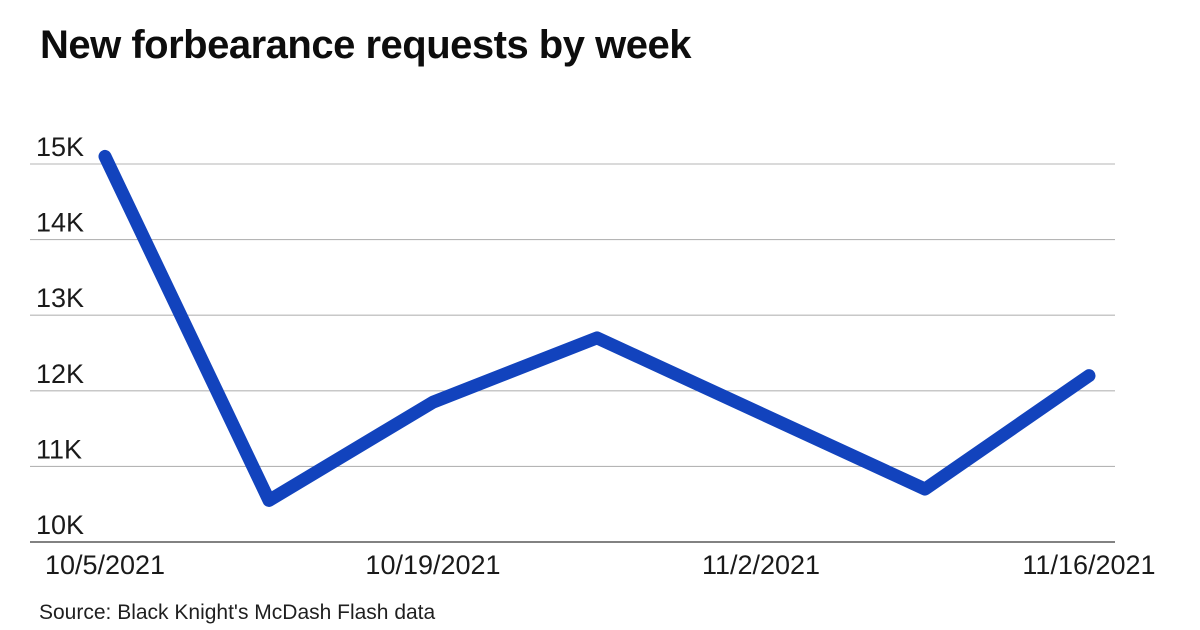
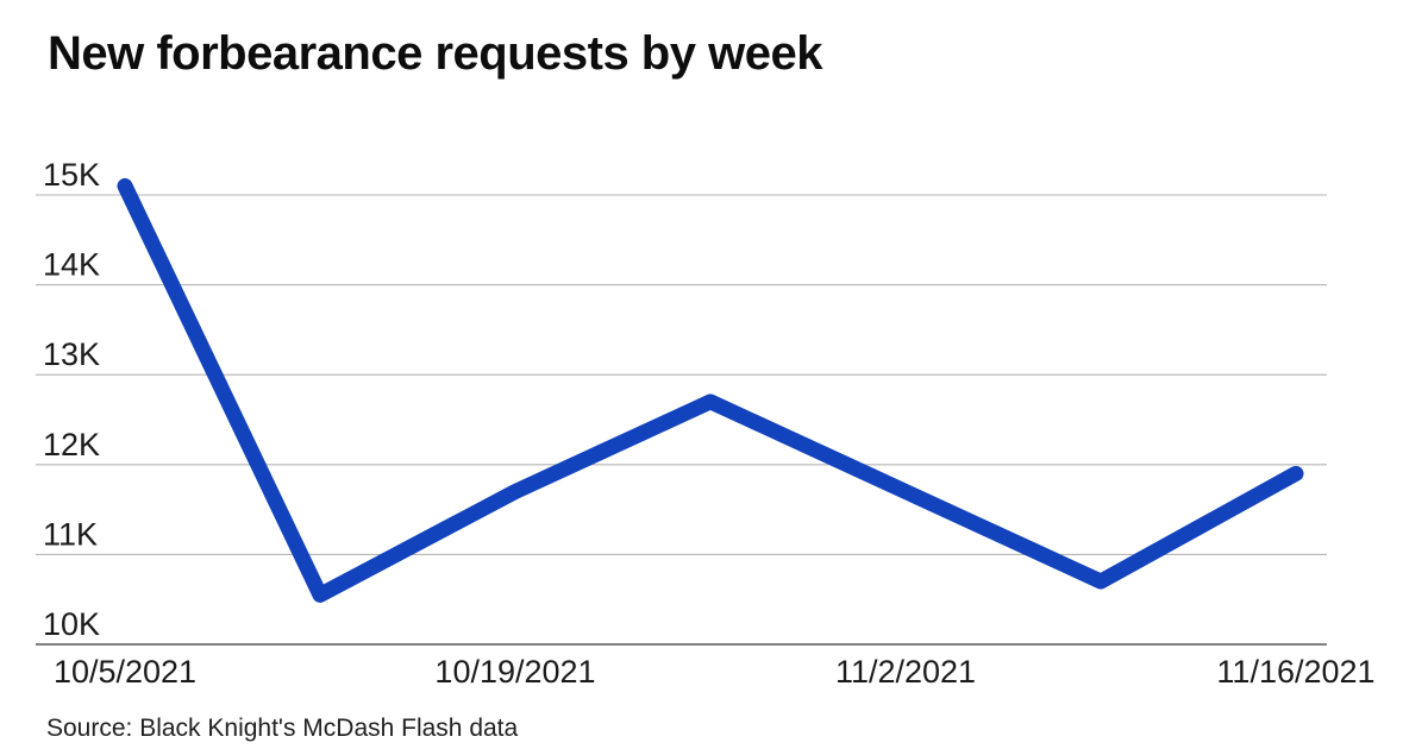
10/19/2021: 11.8K -> 11.7K
11/16/2021: 12.2K -> 11.9K
